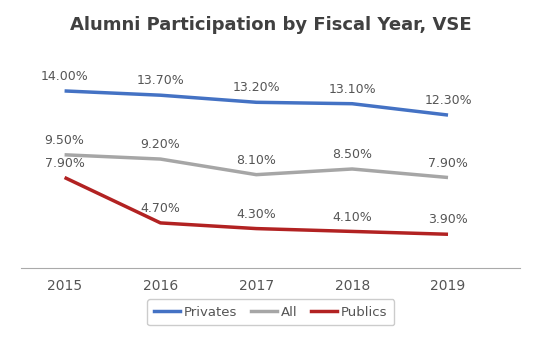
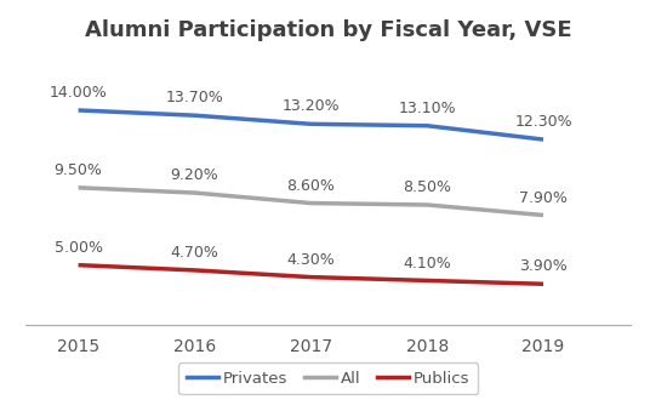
Publics/2015: 7.90% -> 5.00%
All/2017: 8.10% -> 8.60%
